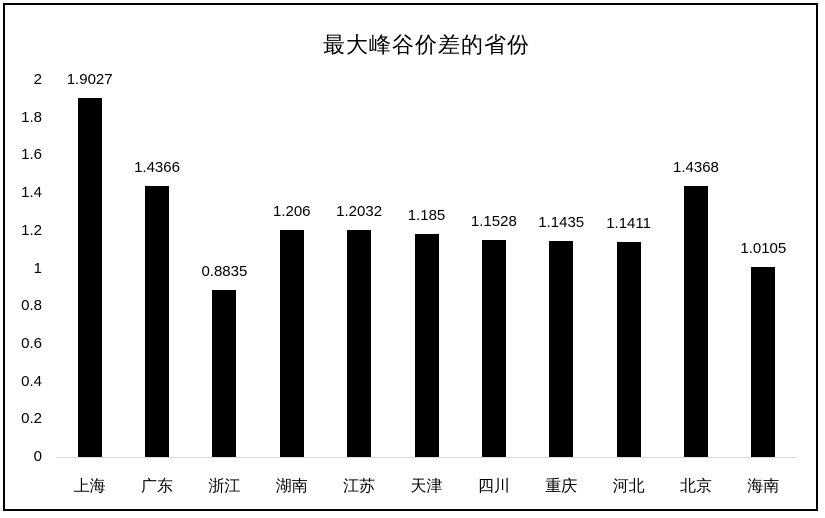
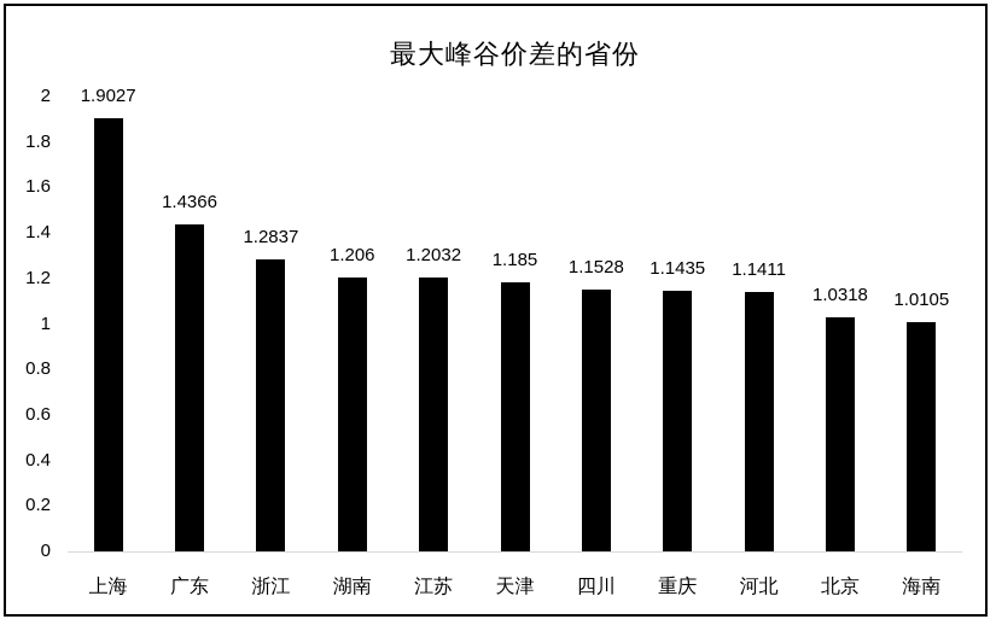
浙江: 0.8835 -> 1.2837
北京: 1.4368 -> 1.0318
